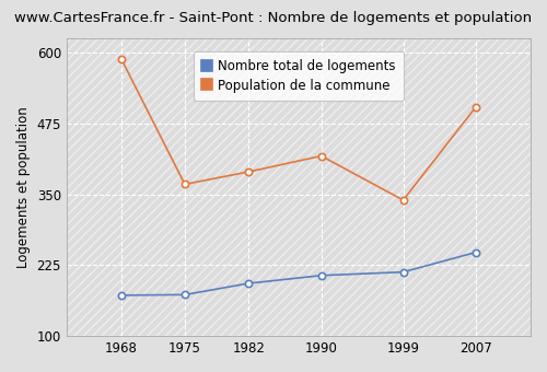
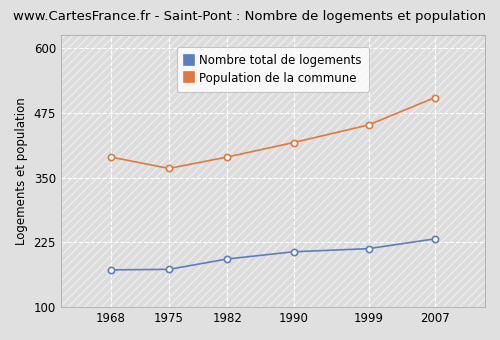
Population de la commune/1968: 590 -> 390
Population de la commune/1999: 340 -> 452
Nombre total de logements/2007: 248 -> 232
